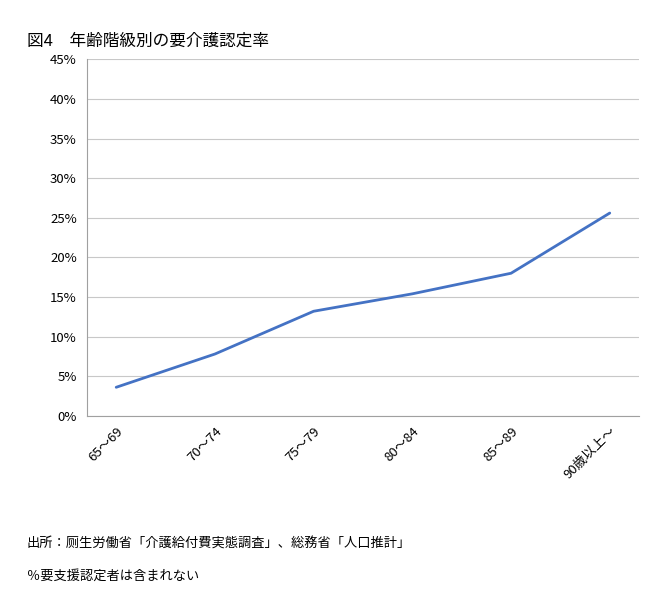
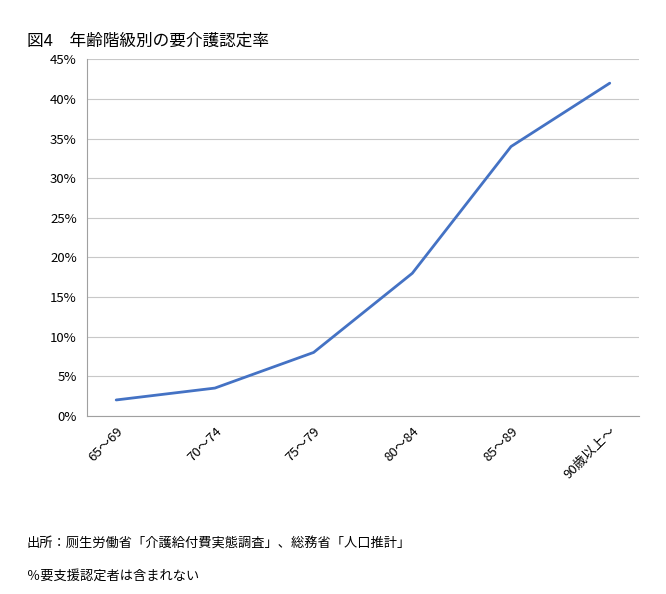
65～69: 3.6% -> 2.0%
70～74: 7.8% -> 3.5%
75～79: 13.2% -> 8.0%
80～84: 15.4% -> 18.0%
85～89: 18.0% -> 34.0%
90歳以上～: 25.6% -> 42.0%
